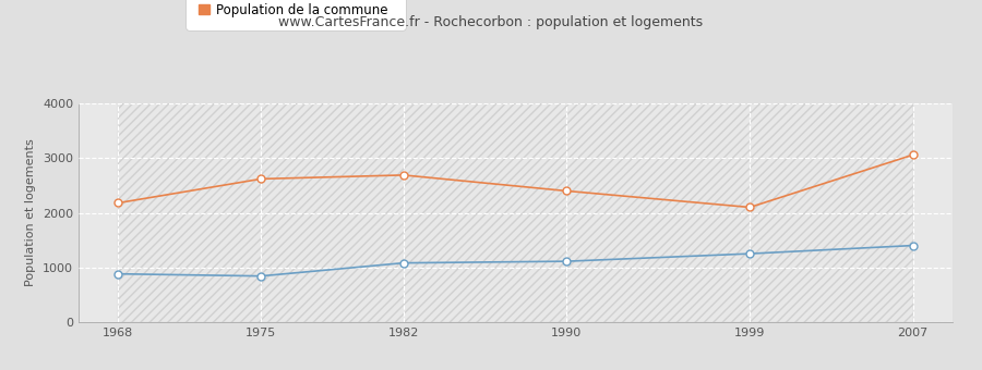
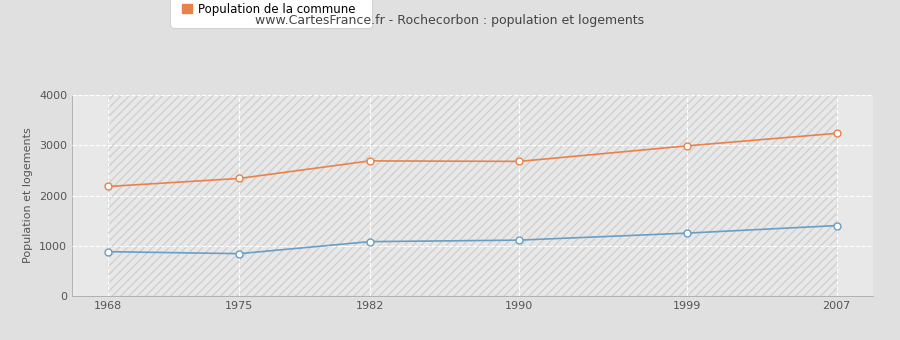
Population de la commune/1975: 2620 -> 2340
Population de la commune/1990: 2400 -> 2680
Population de la commune/1999: 2100 -> 2990
Population de la commune/2007: 3060 -> 3240
